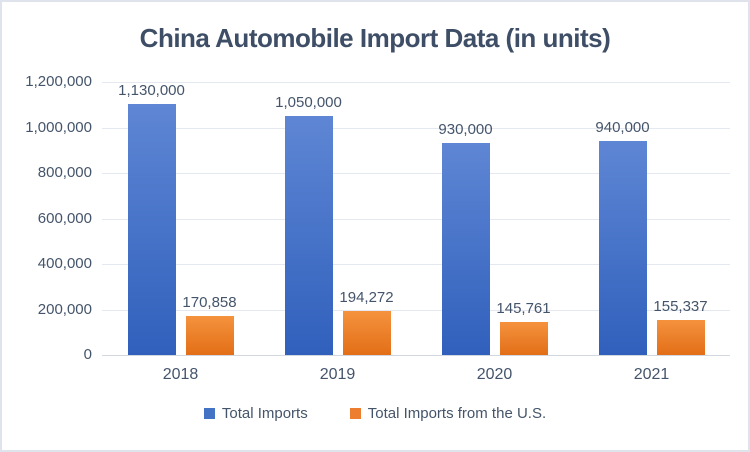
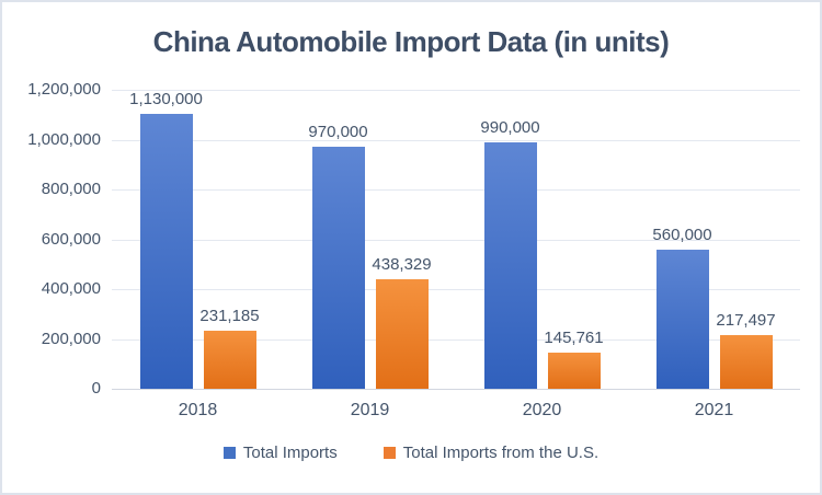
Total Imports from the U.S./2018: 170,858 -> 231,185
Total Imports/2019: 1,050,000 -> 970,000
Total Imports from the U.S./2019: 194,272 -> 438,329
Total Imports/2020: 930,000 -> 990,000
Total Imports/2021: 940,000 -> 560,000
Total Imports from the U.S./2021: 155,337 -> 217,497
